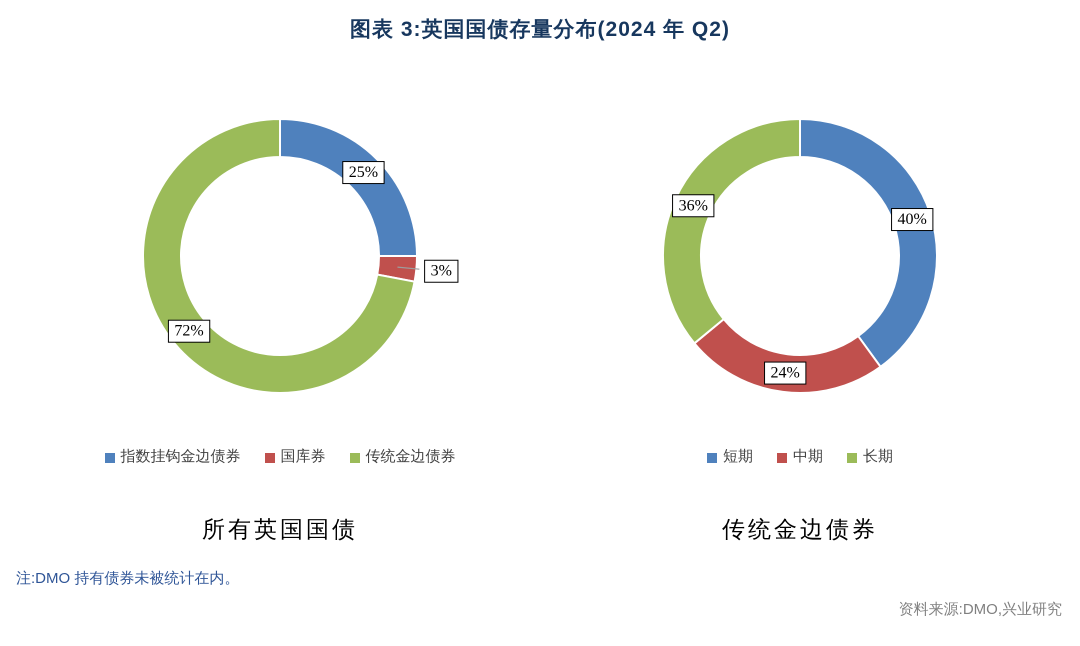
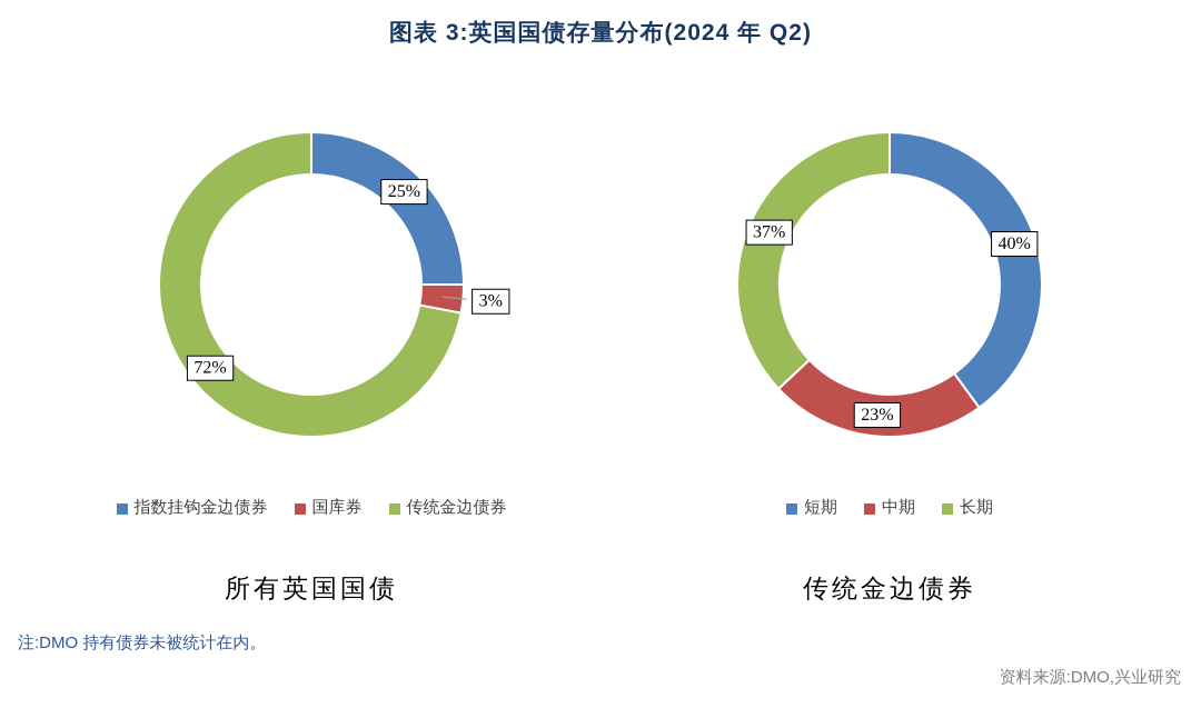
传统金边债券/中期: 24% -> 23%
传统金边债券/长期: 36% -> 37%
